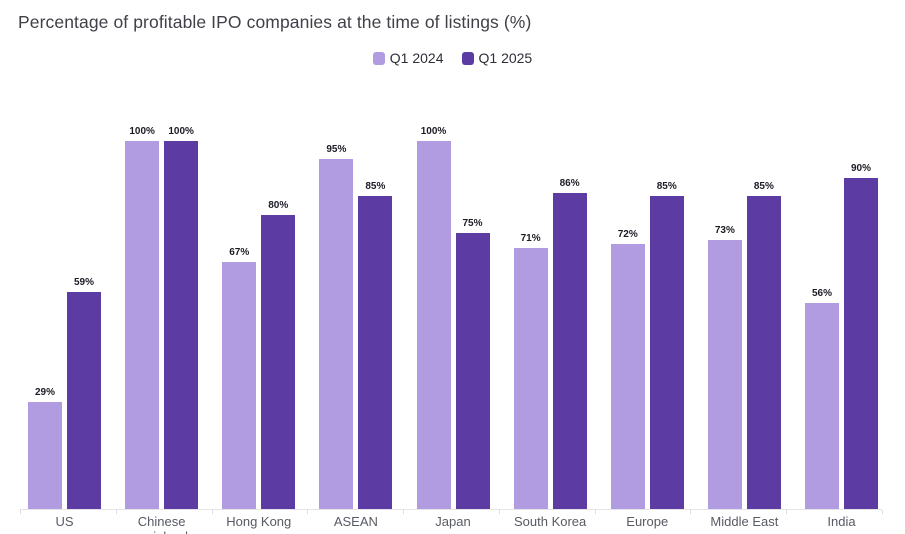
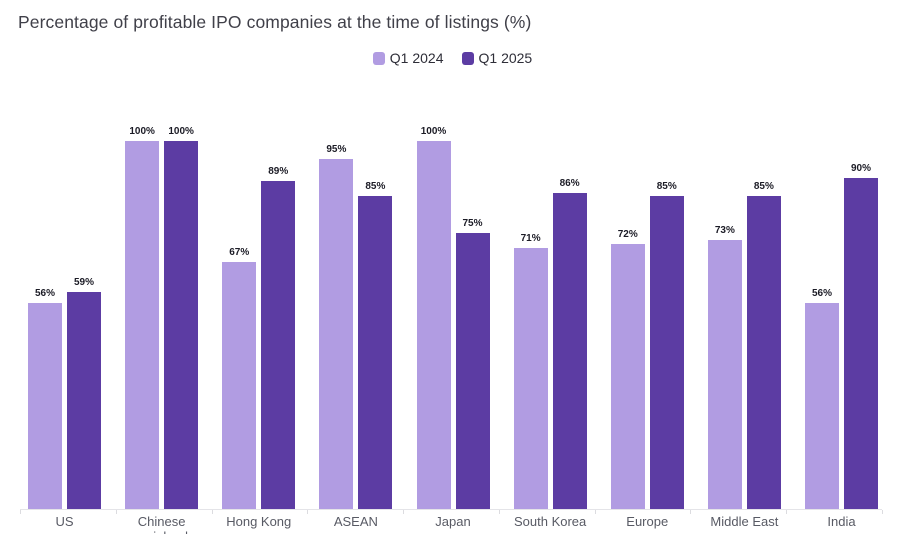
Q1 2024/US: 29% -> 56%
Q1 2025/Hong Kong: 80% -> 89%
